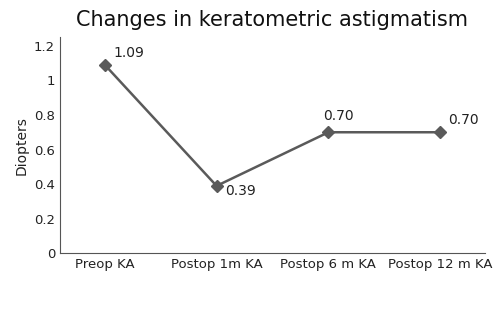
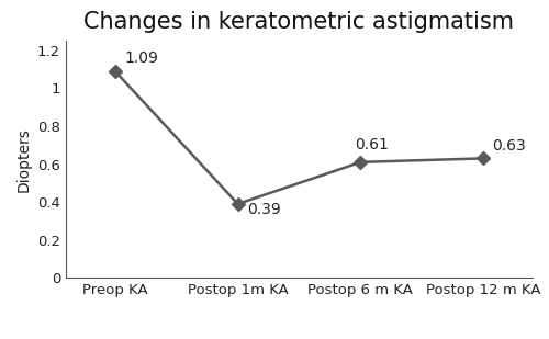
Postop 6 m KA: 0.70 -> 0.61
Postop 12 m KA: 0.70 -> 0.63
